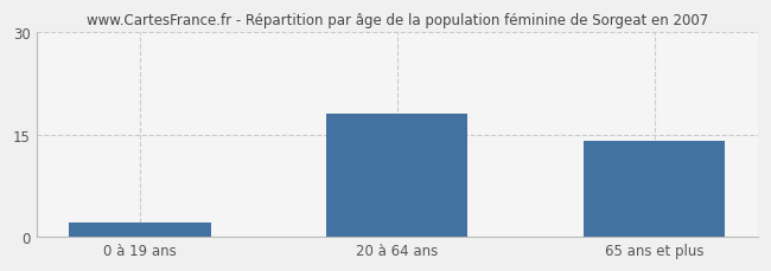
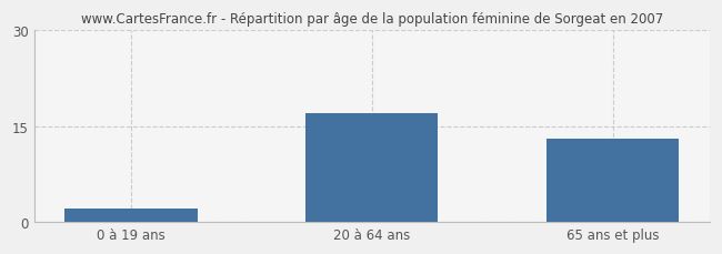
20 à 64 ans: 18 -> 17
65 ans et plus: 14 -> 13
